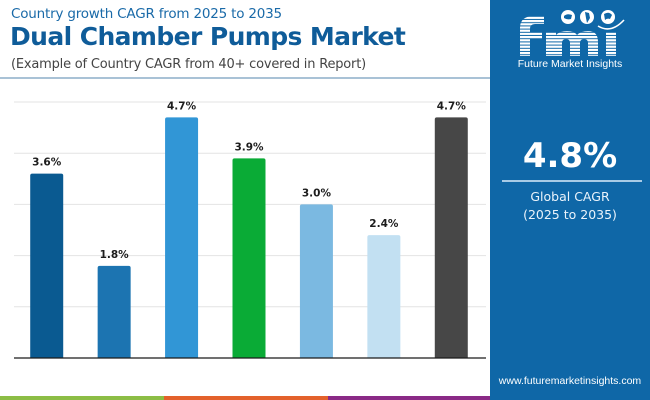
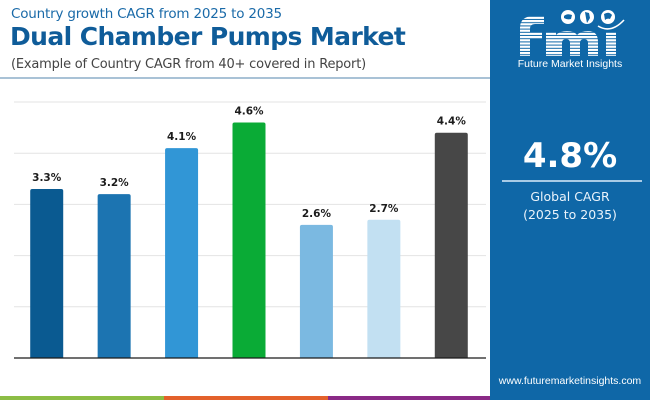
USA: 3.6% -> 3.3%
UK: 1.8% -> 3.2%
India: 4.7% -> 4.1%
China: 3.9% -> 4.6%
Germany: 3.0% -> 2.6%
Japan: 2.4% -> 2.7%
S Korea: 4.7% -> 4.4%
